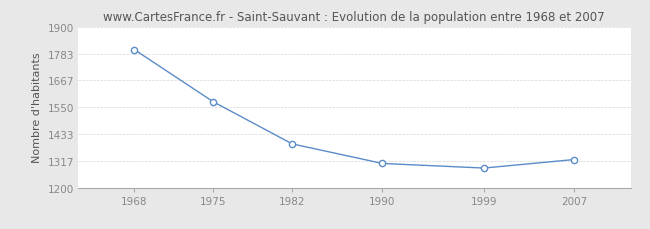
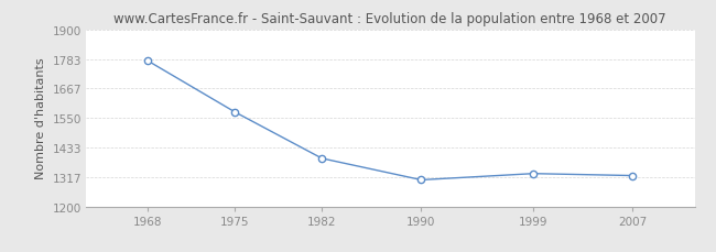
1968: 1800 -> 1775
1999: 1285 -> 1330
